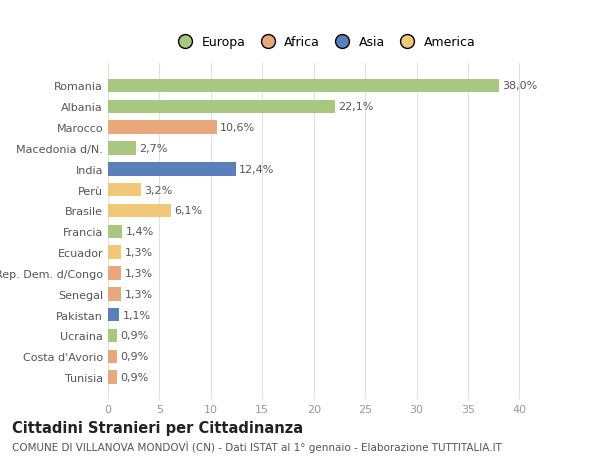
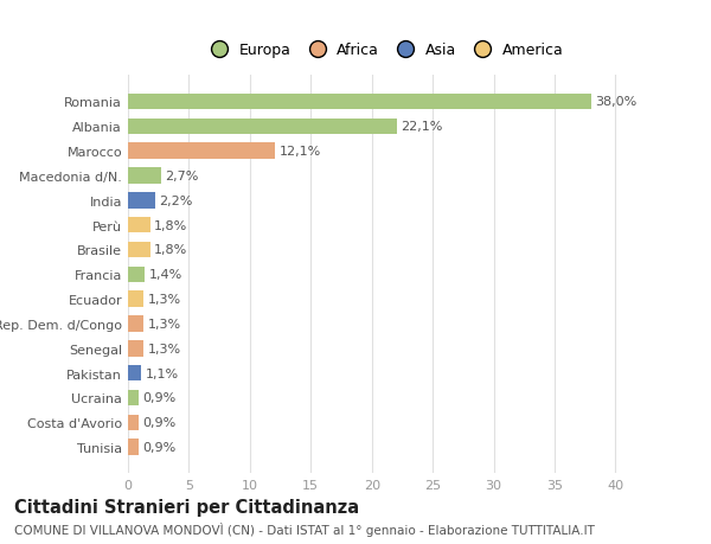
Marocco: 10,6% -> 12,1%
India: 12,4% -> 2,2%
Perù: 3,2% -> 1,8%
Brasile: 6,1% -> 1,8%
